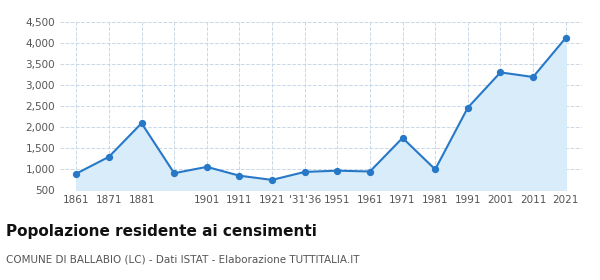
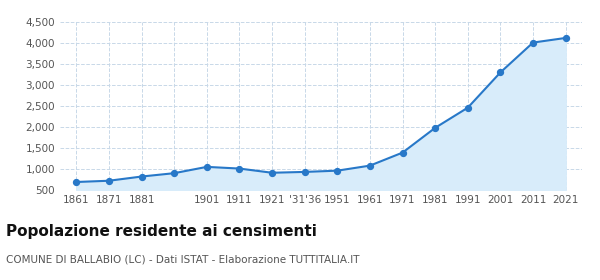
1861: 900 -> 700
1871: 1,300 -> 730
1881: 2,100 -> 830
1911: 850 -> 1,020
1921: 750 -> 920
1961: 950 -> 1,090
1971: 1,750 -> 1,400
1981: 1,000 -> 1,990
2011: 3,200 -> 4,020
